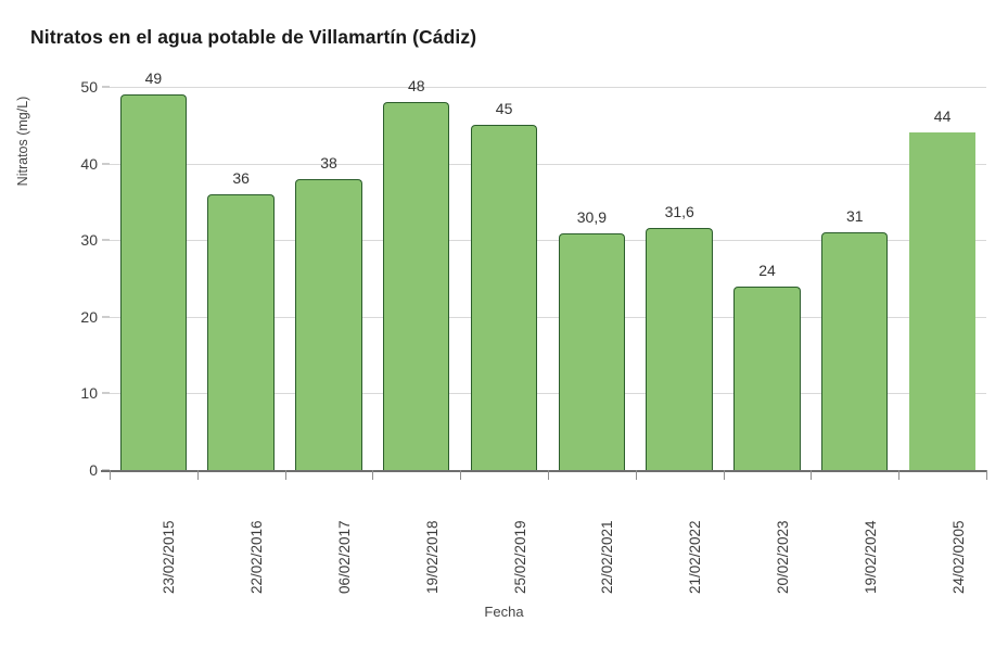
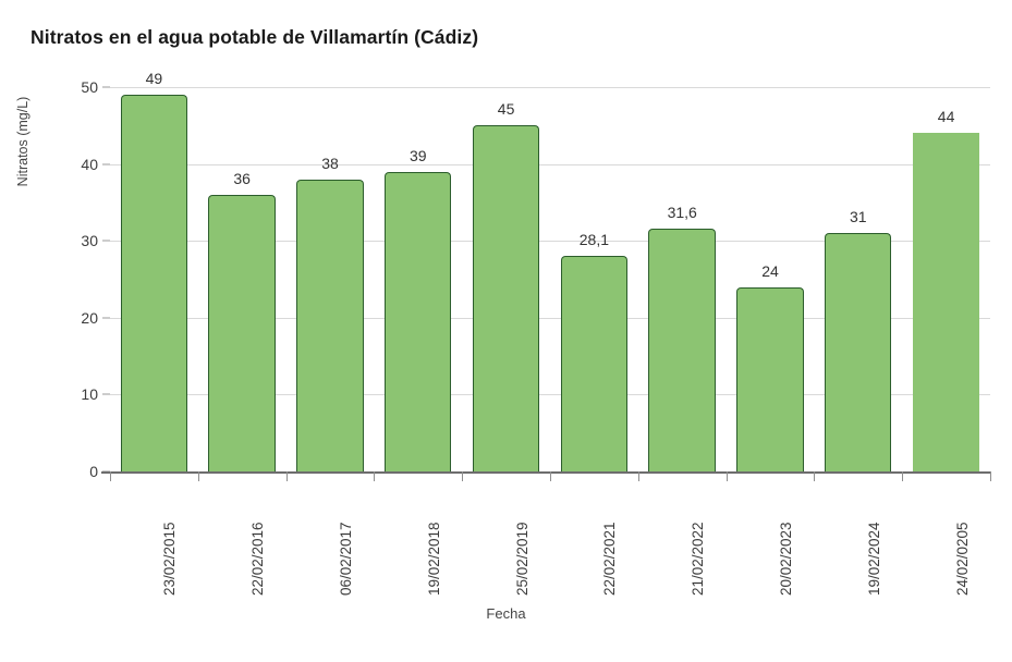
19/02/2018: 48 -> 39
22/02/2021: 30,9 -> 28,1
